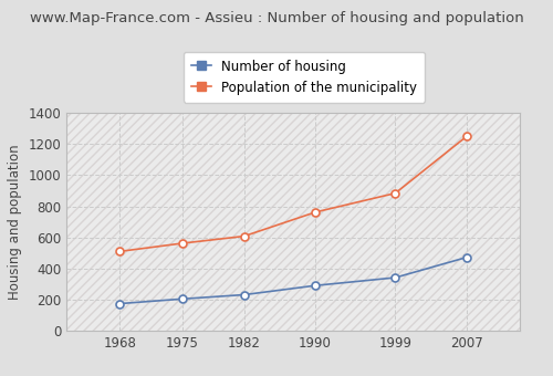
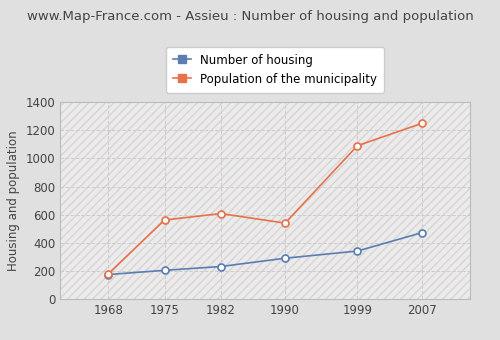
Population of the municipality/1968: 510 -> 180
Population of the municipality/1990: 760 -> 540
Population of the municipality/1999: 880 -> 1090
